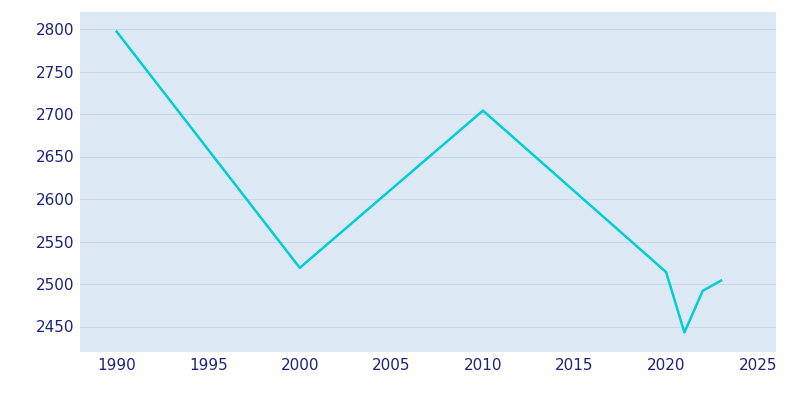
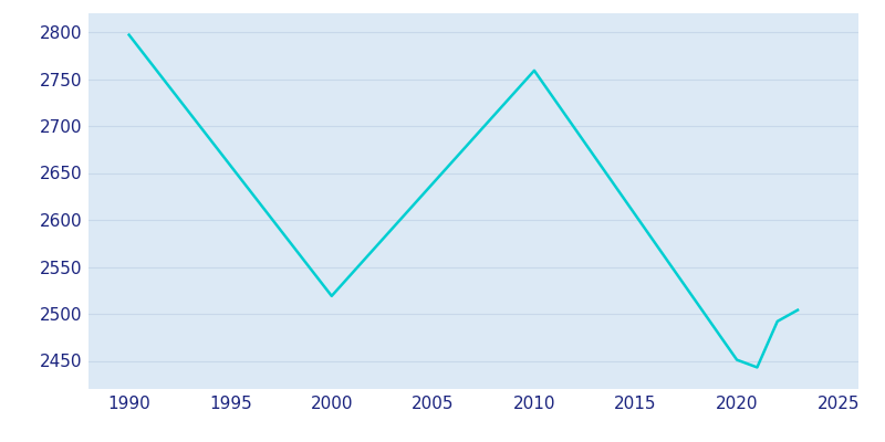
2010: 2704 -> 2759
2020: 2514 -> 2451
